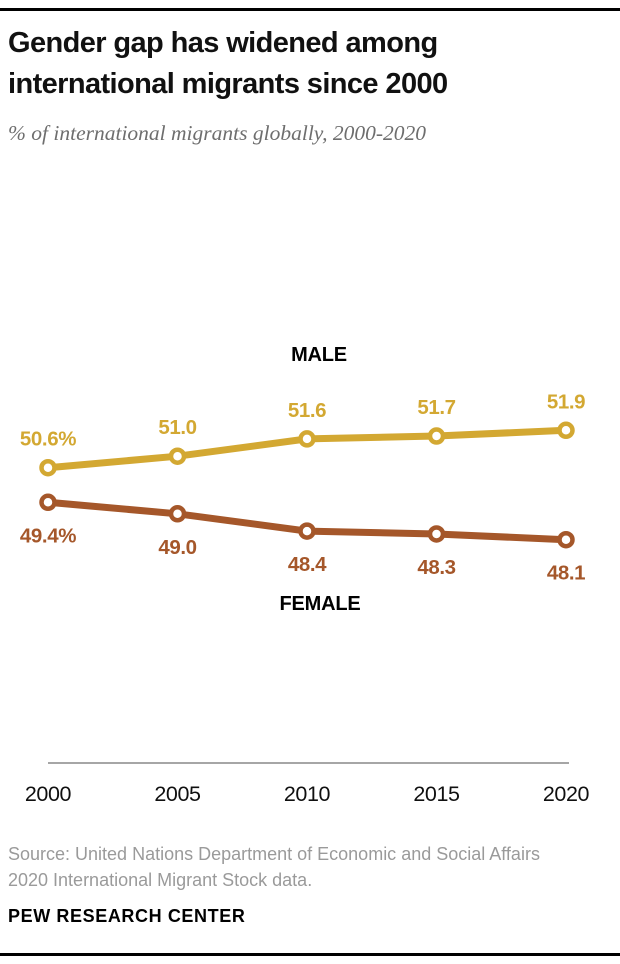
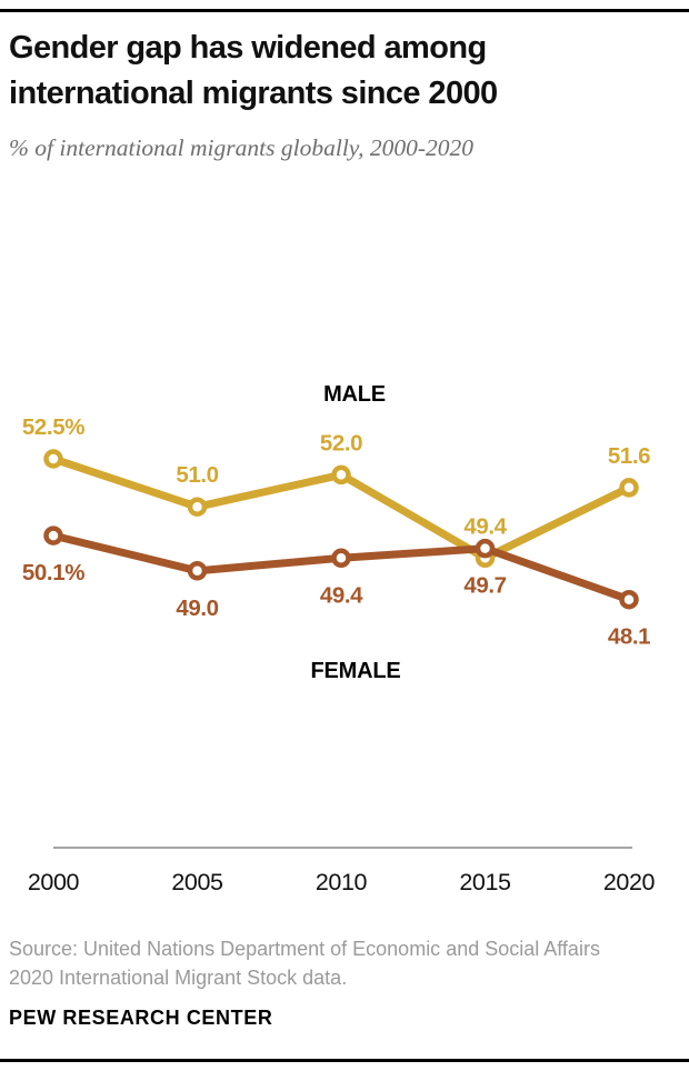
MALE/2000: 50.6% -> 52.5%
FEMALE/2000: 49.4% -> 50.1%
MALE/2010: 51.6 -> 52.0
FEMALE/2010: 48.4 -> 49.4
MALE/2015: 51.7 -> 49.4
FEMALE/2015: 48.3 -> 49.7
MALE/2020: 51.9 -> 51.6
